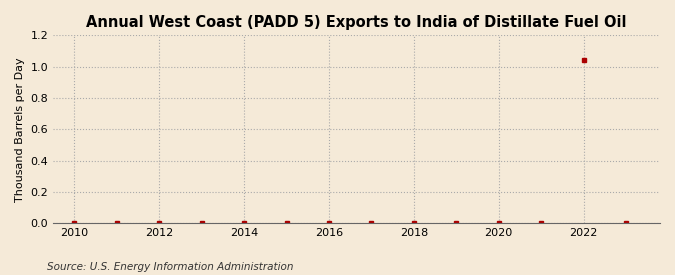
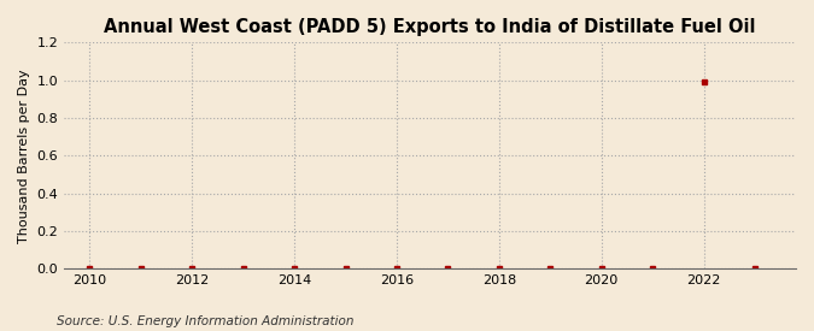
2022: 1.04 -> 0.99
